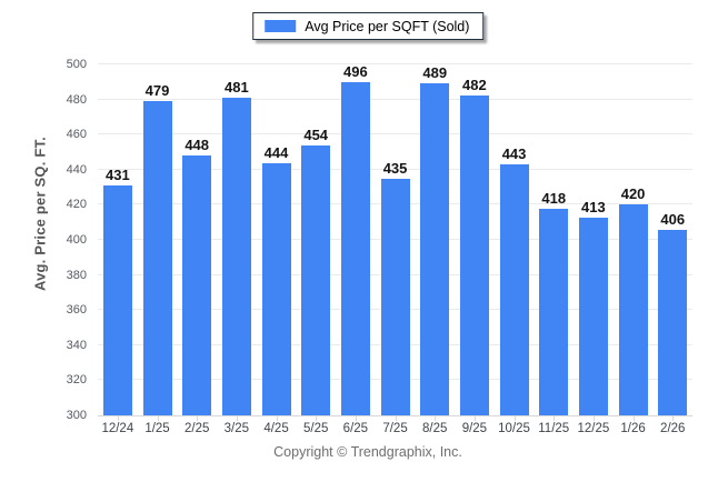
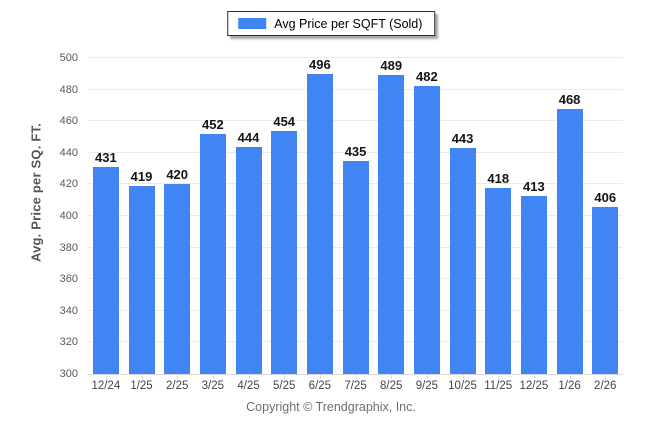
1/25: 479 -> 419
2/25: 448 -> 420
3/25: 481 -> 452
1/26: 420 -> 468
